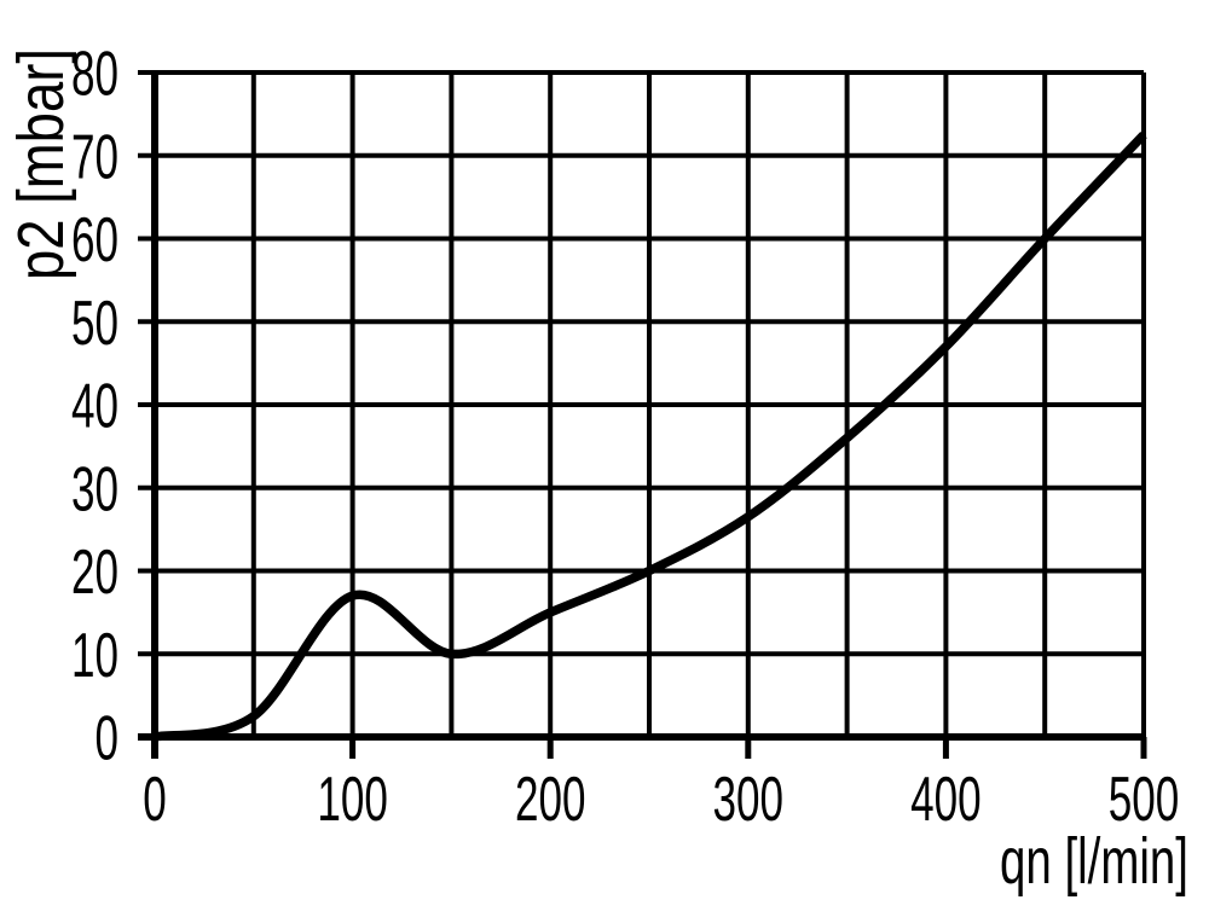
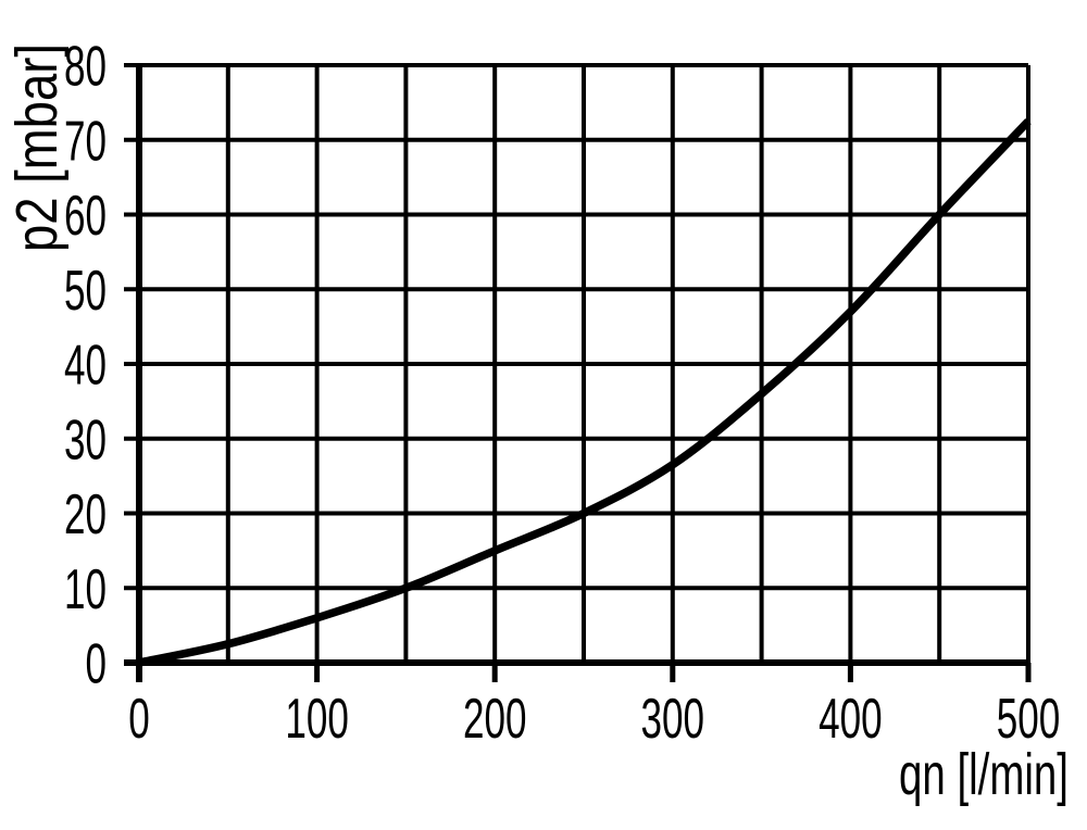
100: 17 -> 6
